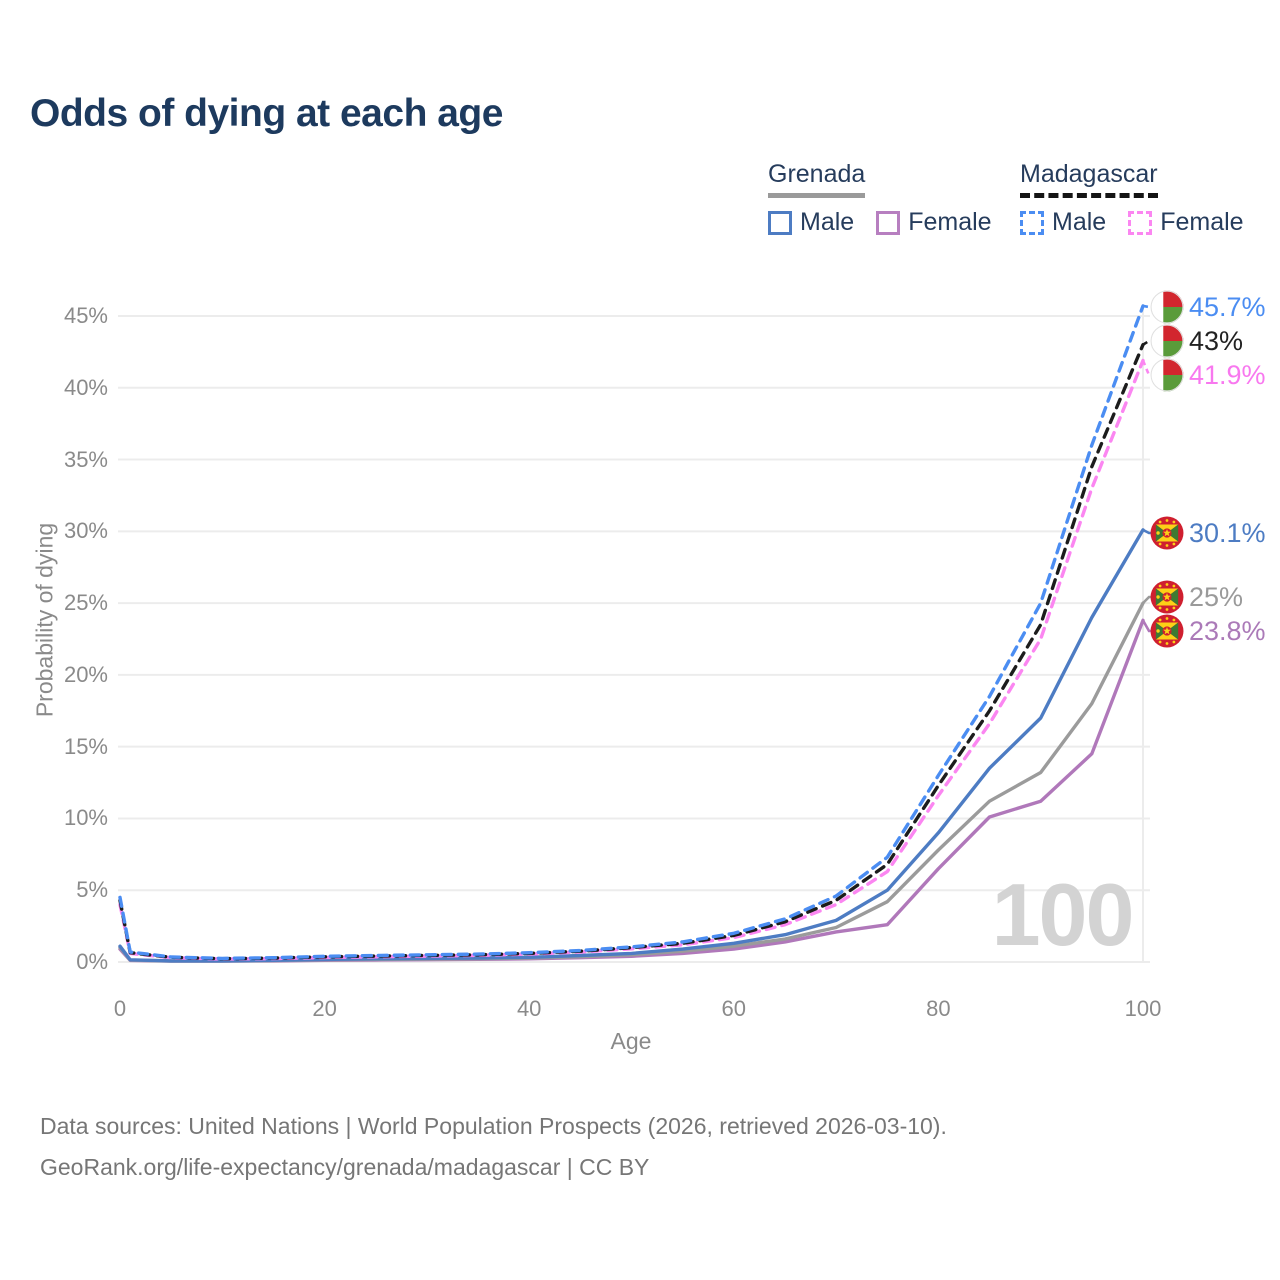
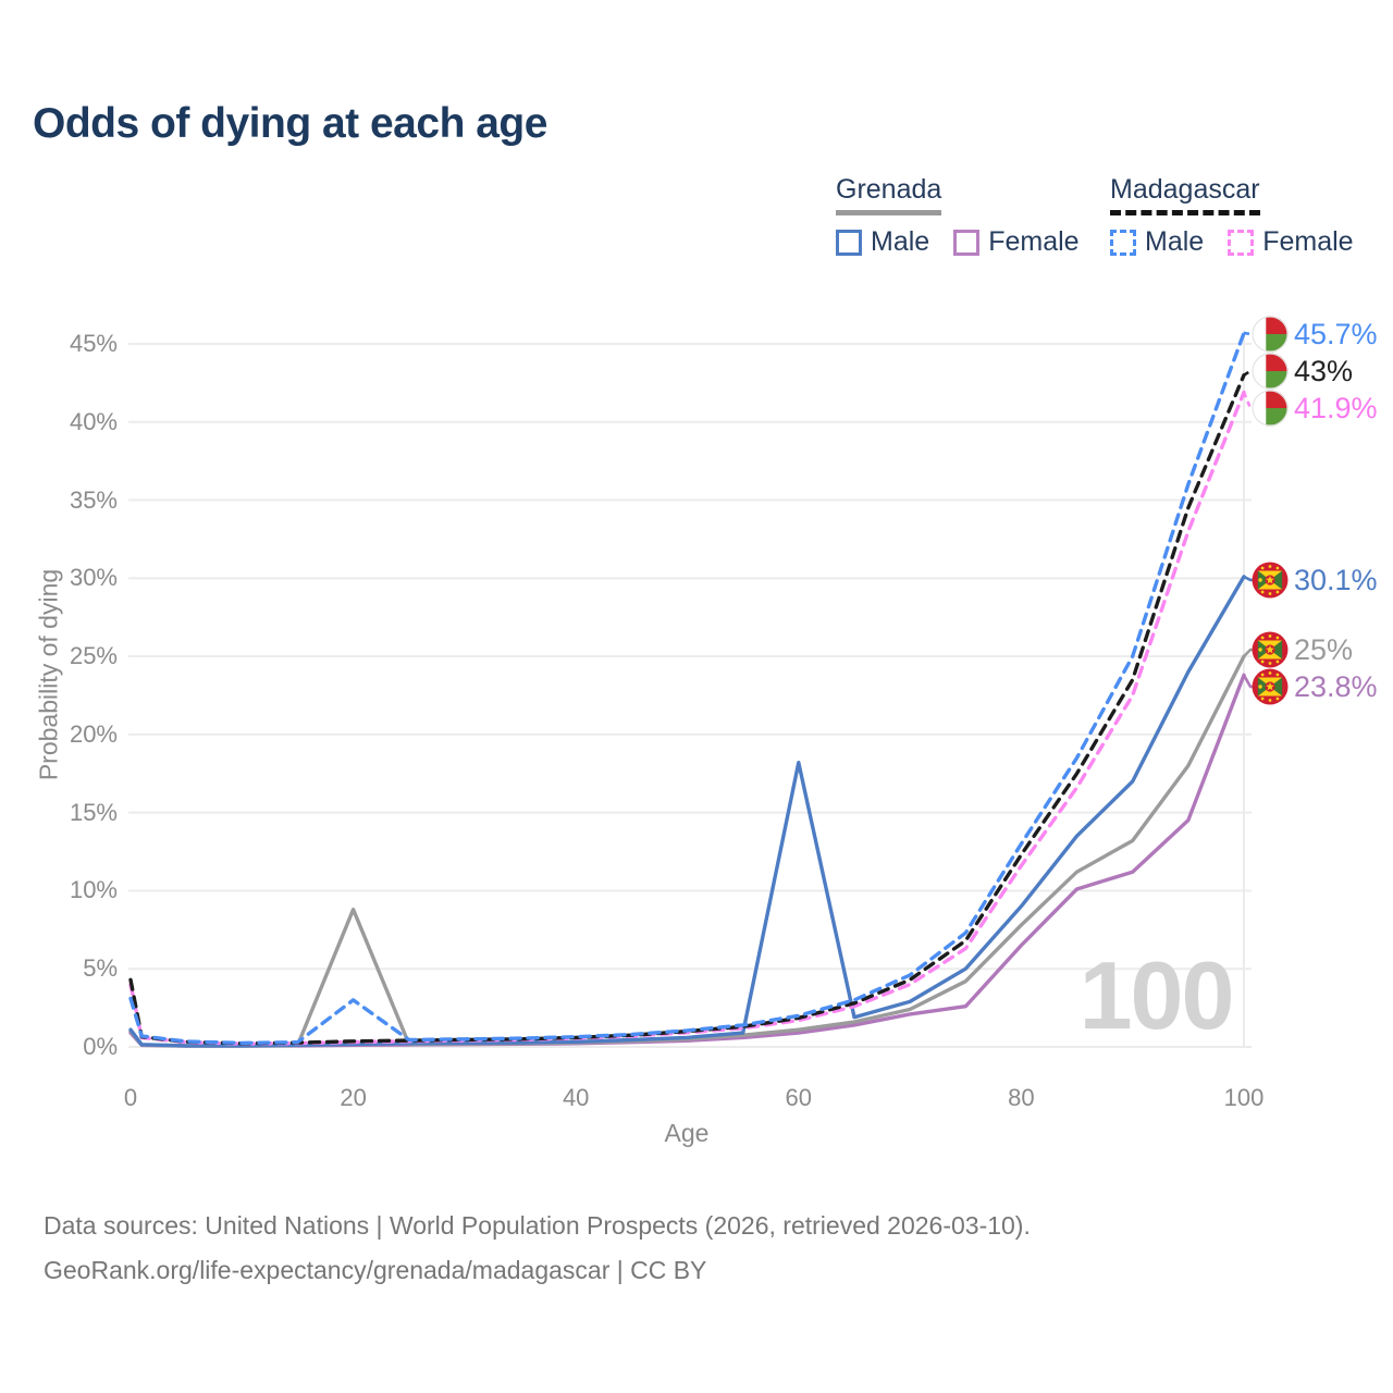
Madagascar Male/0: 4.5% -> 3.1%
Madagascar Male/20: 0.4% -> 3.0%
Grenada/20: 0.1% -> 8.8%
Grenada Male/60: 1.3% -> 18.2%
